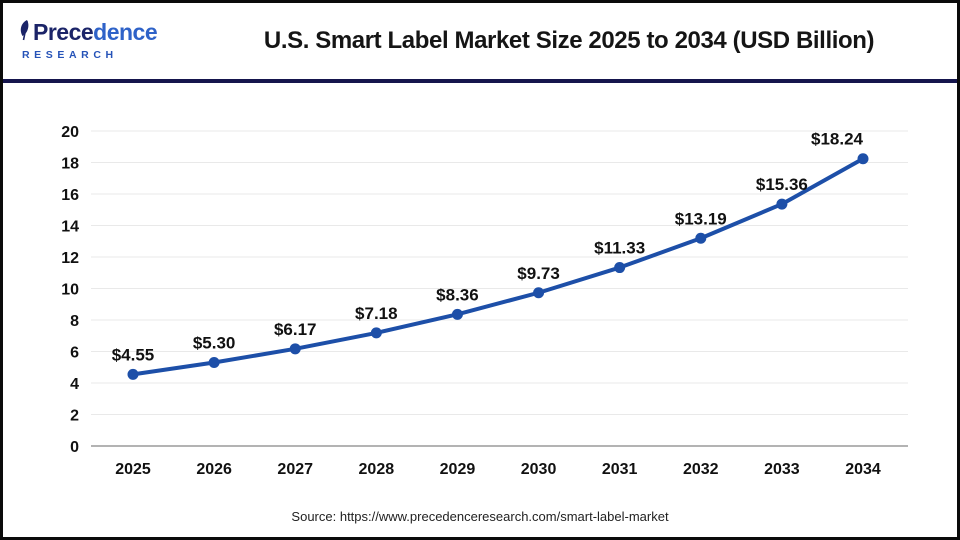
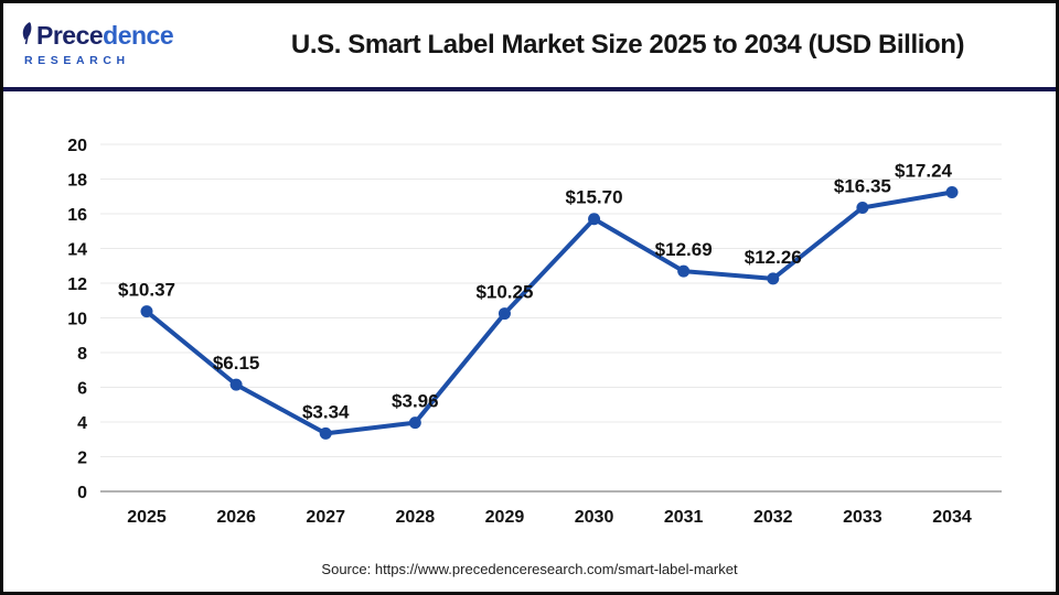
2025: $4.55 -> $10.37
2026: $5.30 -> $6.15
2027: $6.17 -> $3.34
2028: $7.18 -> $3.96
2029: $8.36 -> $10.25
2030: $9.73 -> $15.70
2031: $11.33 -> $12.69
2032: $13.19 -> $12.26
2033: $15.36 -> $16.35
2034: $18.24 -> $17.24
